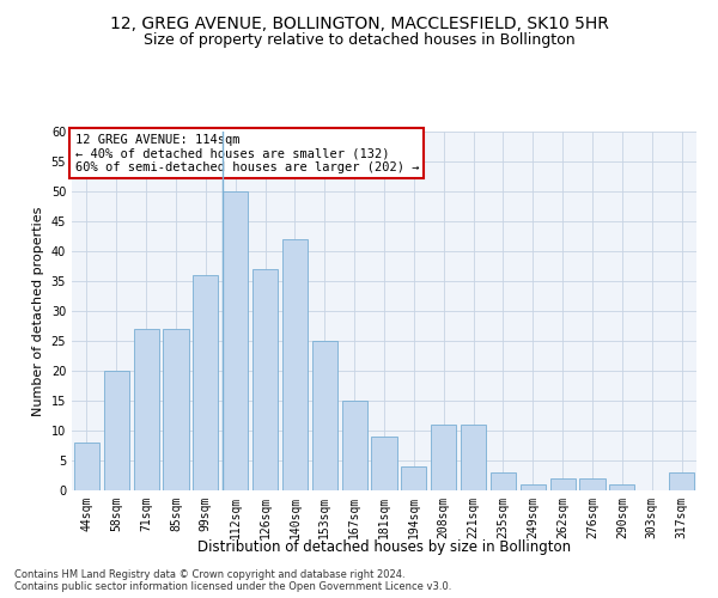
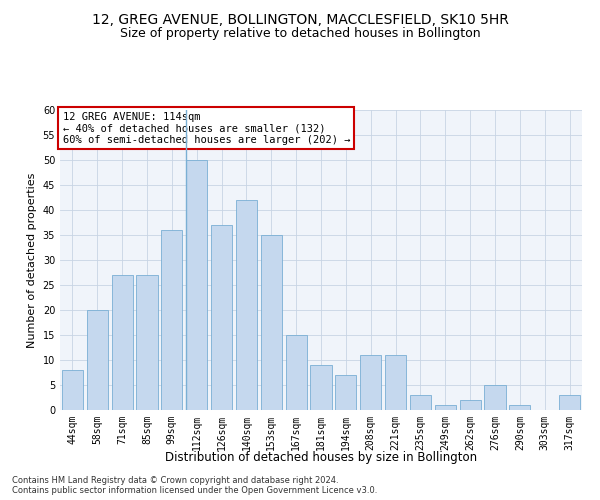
153sqm: 25 -> 35
194sqm: 4 -> 7
276sqm: 2 -> 5
